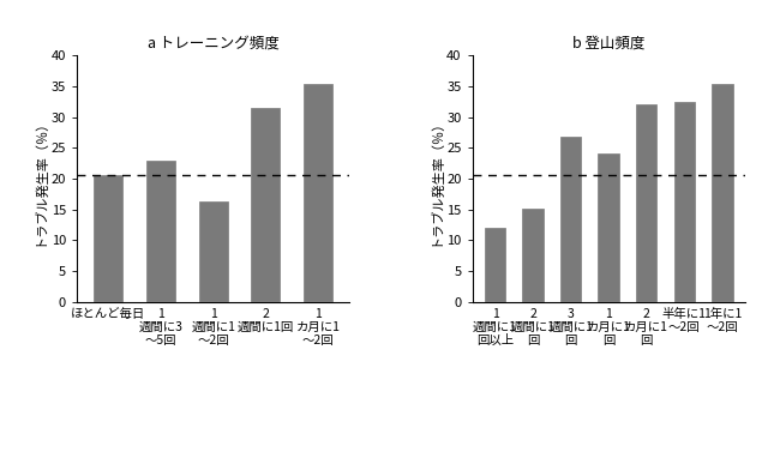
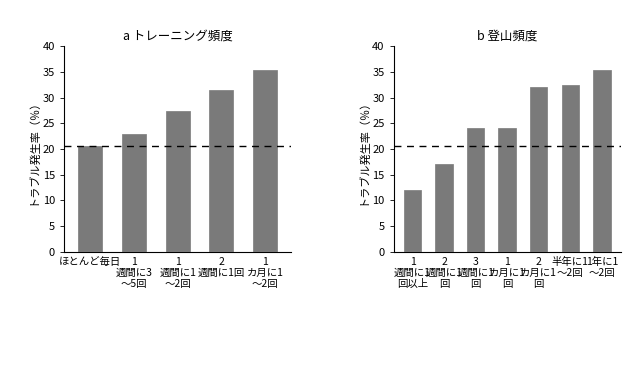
a トレーニング頻度/1 週間に1 ～2回: 16.2 -> 27.5
b 登山頻度/2 週間に1 回: 15.2 -> 17.0
b 登山頻度/3 週間に1 回: 26.8 -> 24.0
